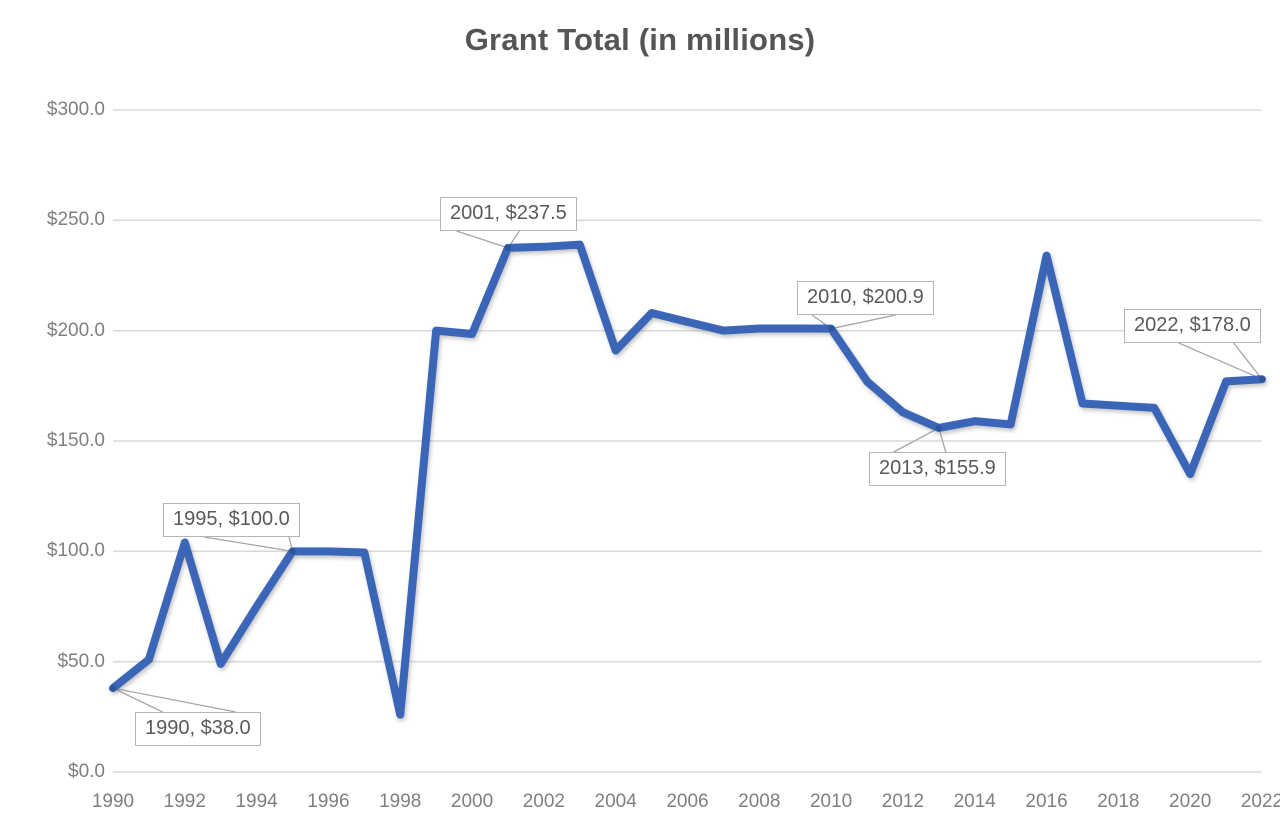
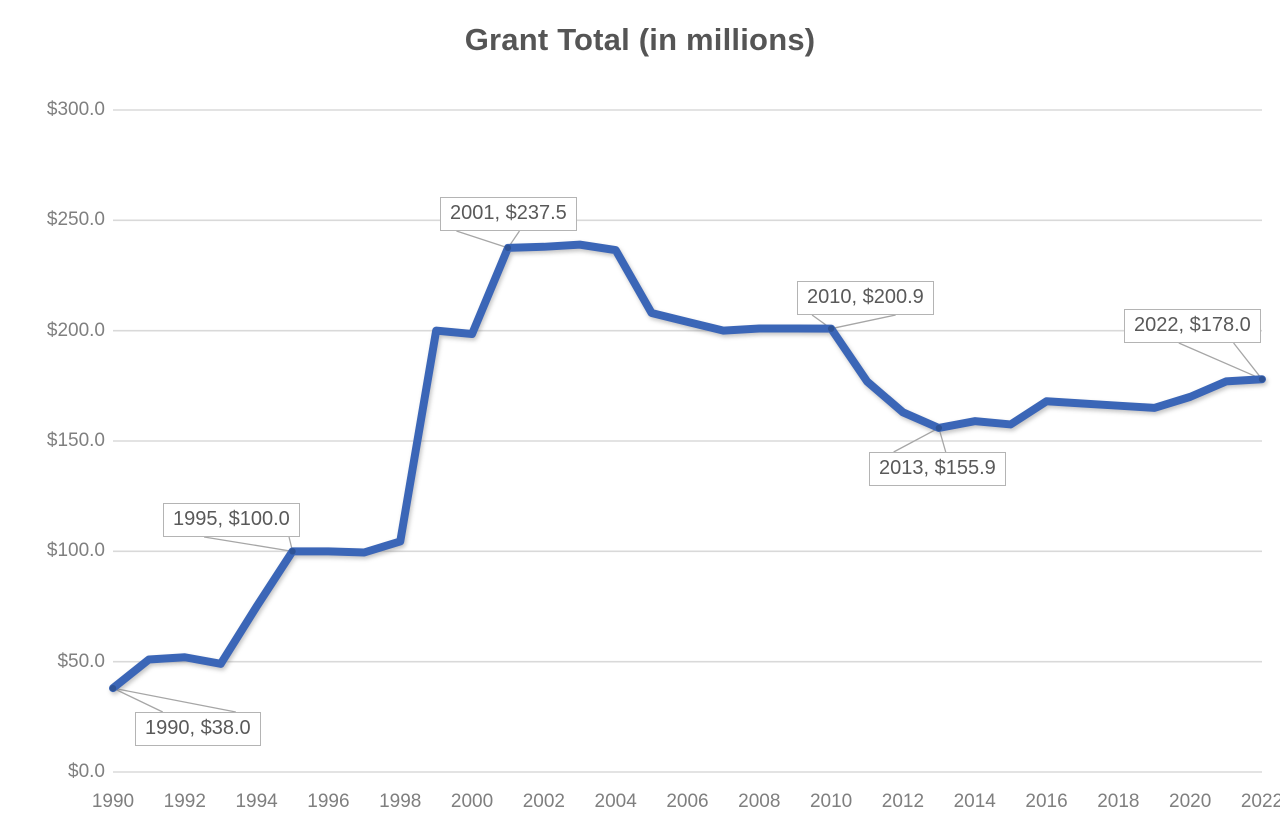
1992: $104 -> $52
1998: $26 -> $104
2004: $191 -> $236
2016: $234 -> $168
2020: $135 -> $170
